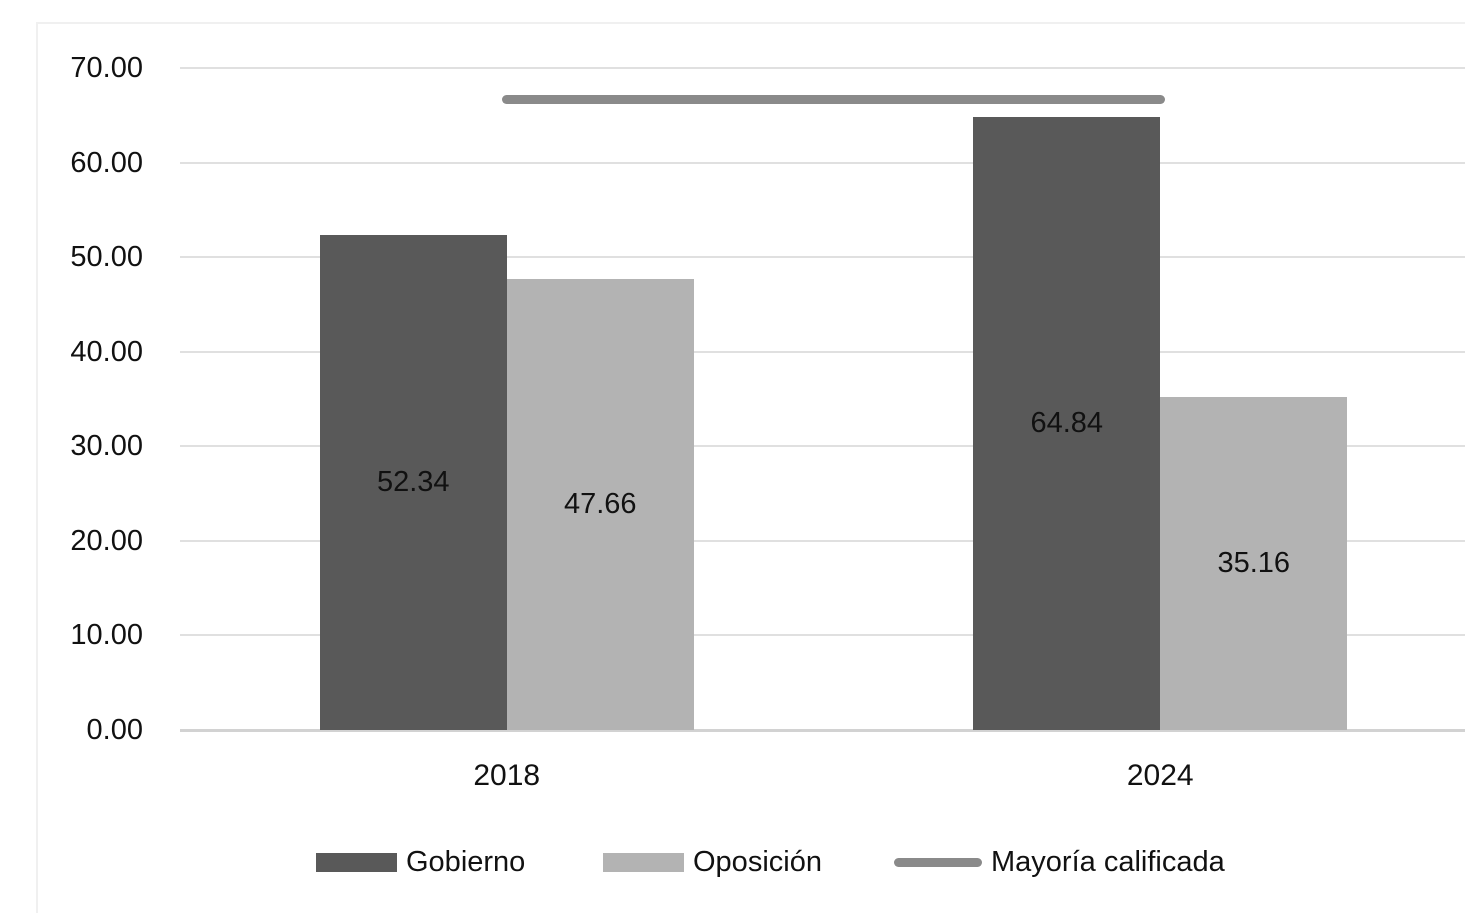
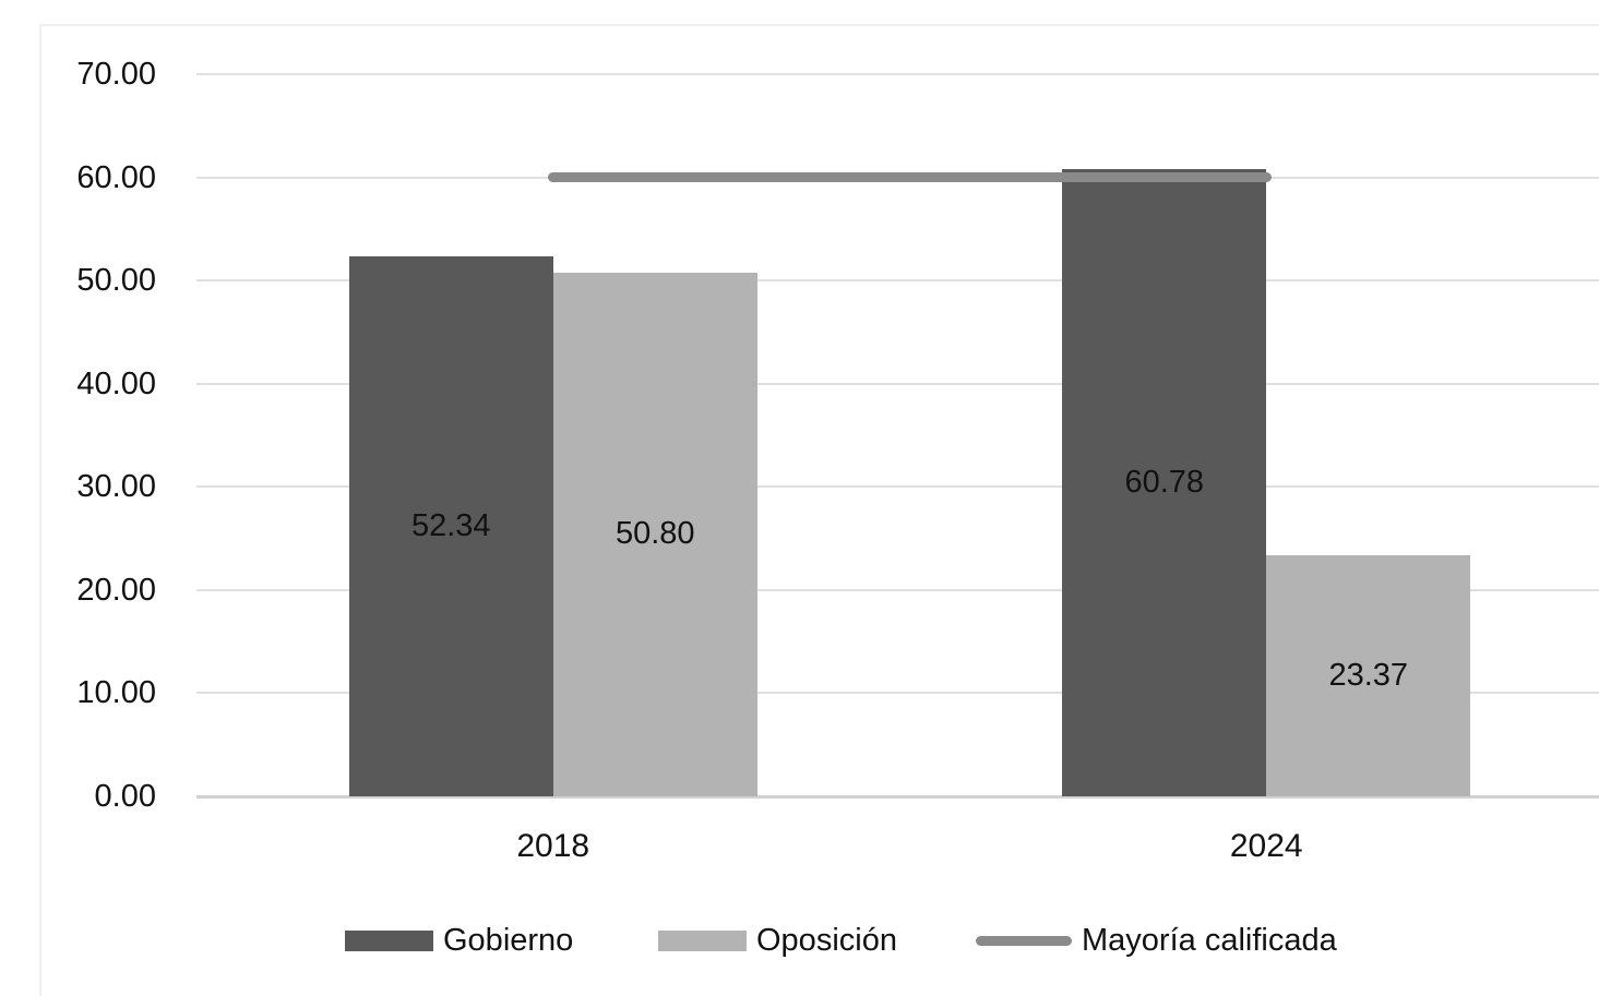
Oposición/2018: 47.66 -> 50.80
Mayoría calificada/2018: 67 -> 60
Gobierno/2024: 64.84 -> 60.78
Oposición/2024: 35.16 -> 23.37
Mayoría calificada/2024: 67 -> 54
